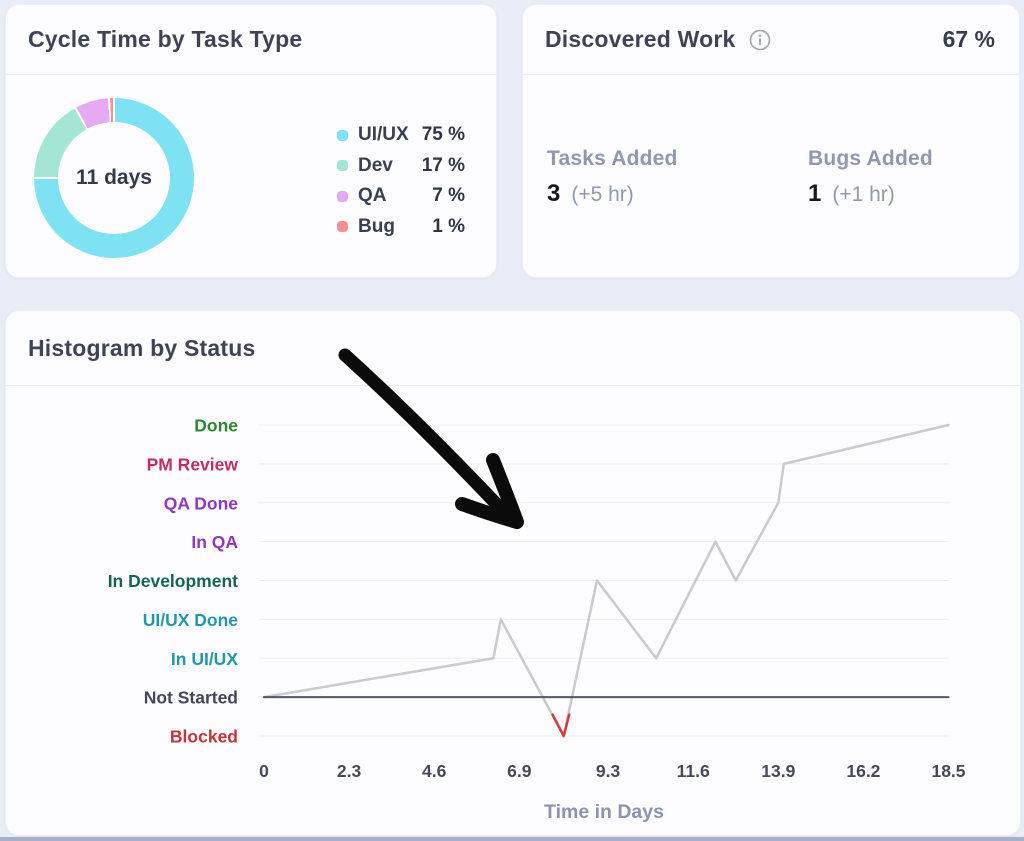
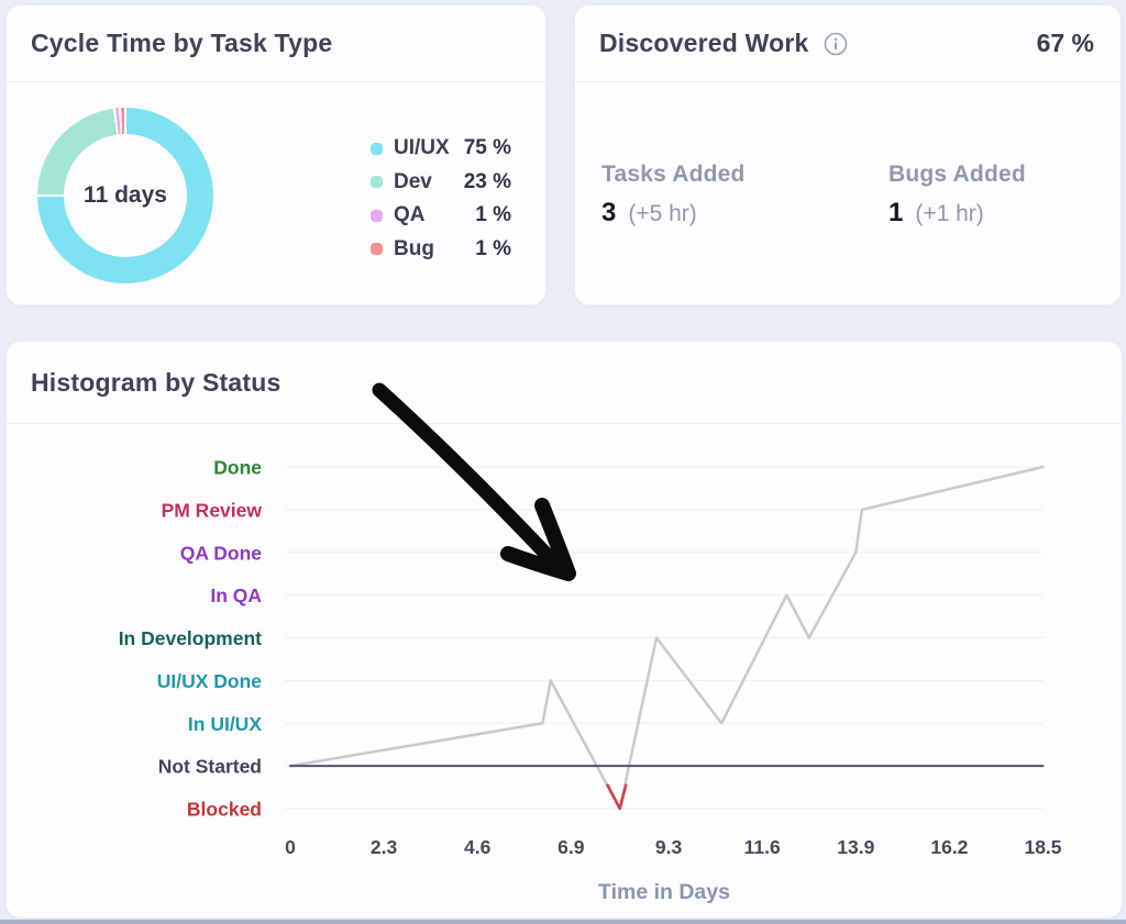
Cycle Time by Task Type/Dev: 17 -> 23
Cycle Time by Task Type/QA: 7 -> 1
